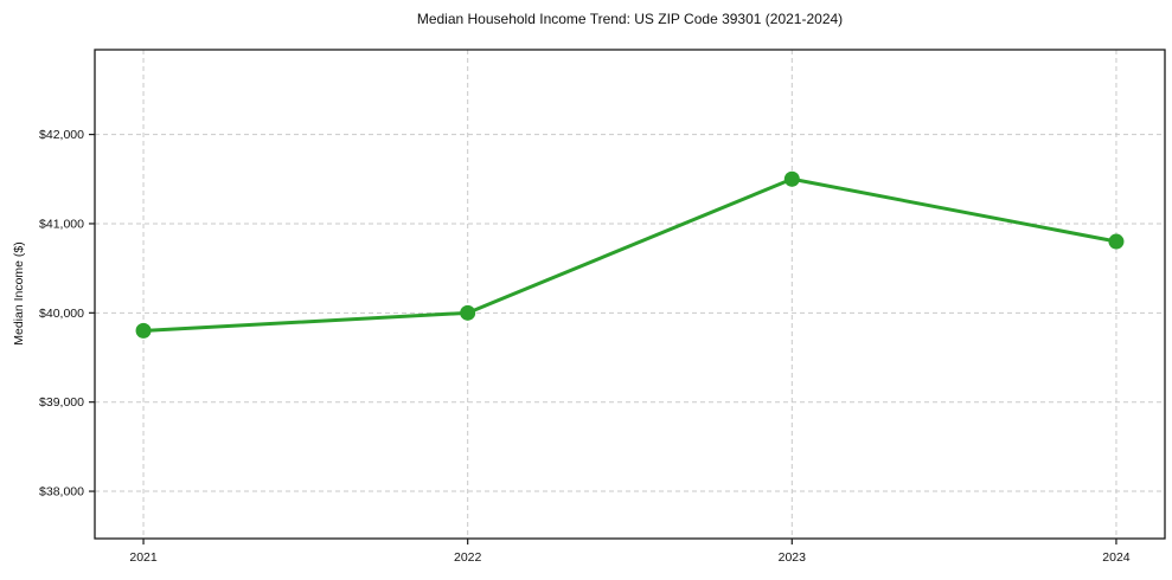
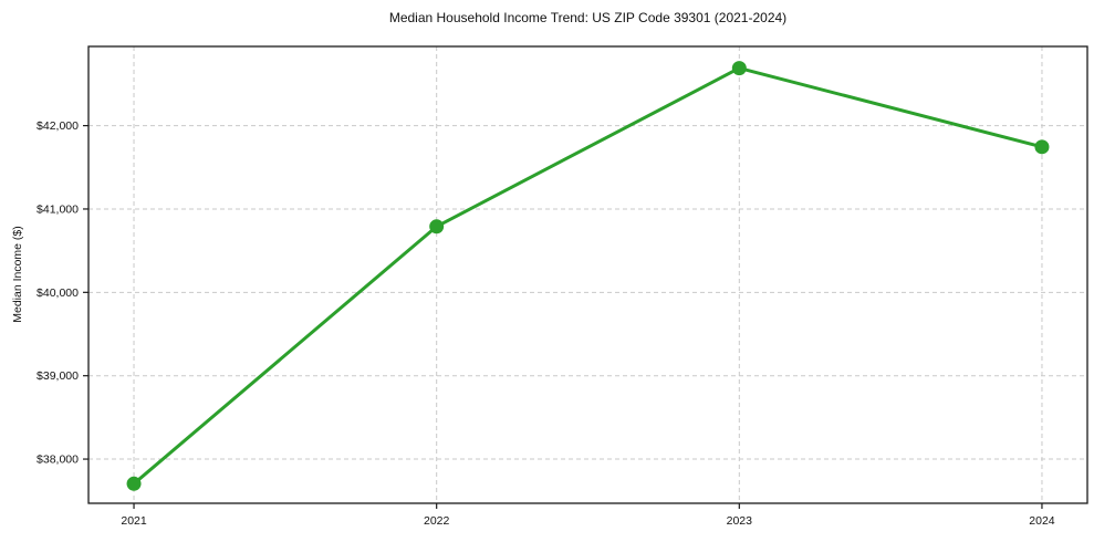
2021: $39800 -> $37700
2022: $40000 -> $40800
2023: $41500 -> $42700
2024: $40800 -> $41700
